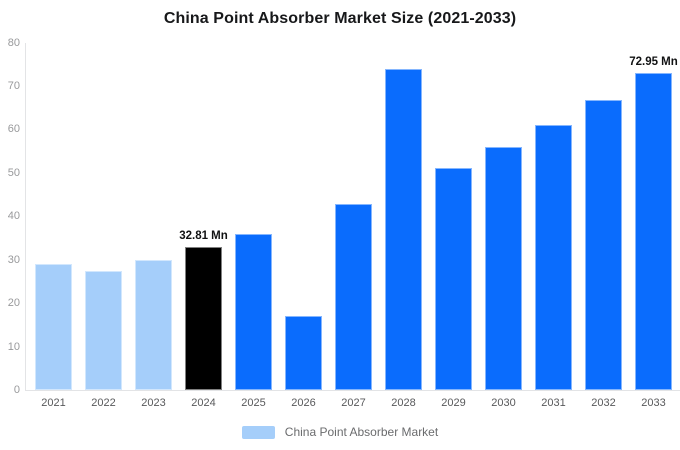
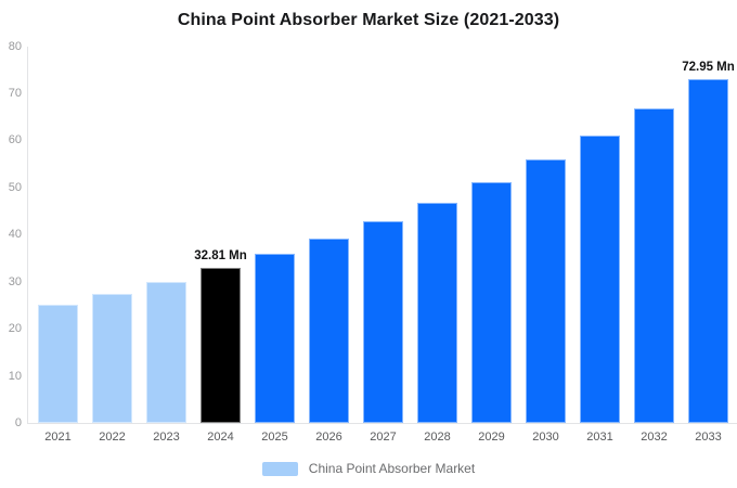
2021: 29 -> 25
2026: 17 -> 39
2028: 74 -> 47
